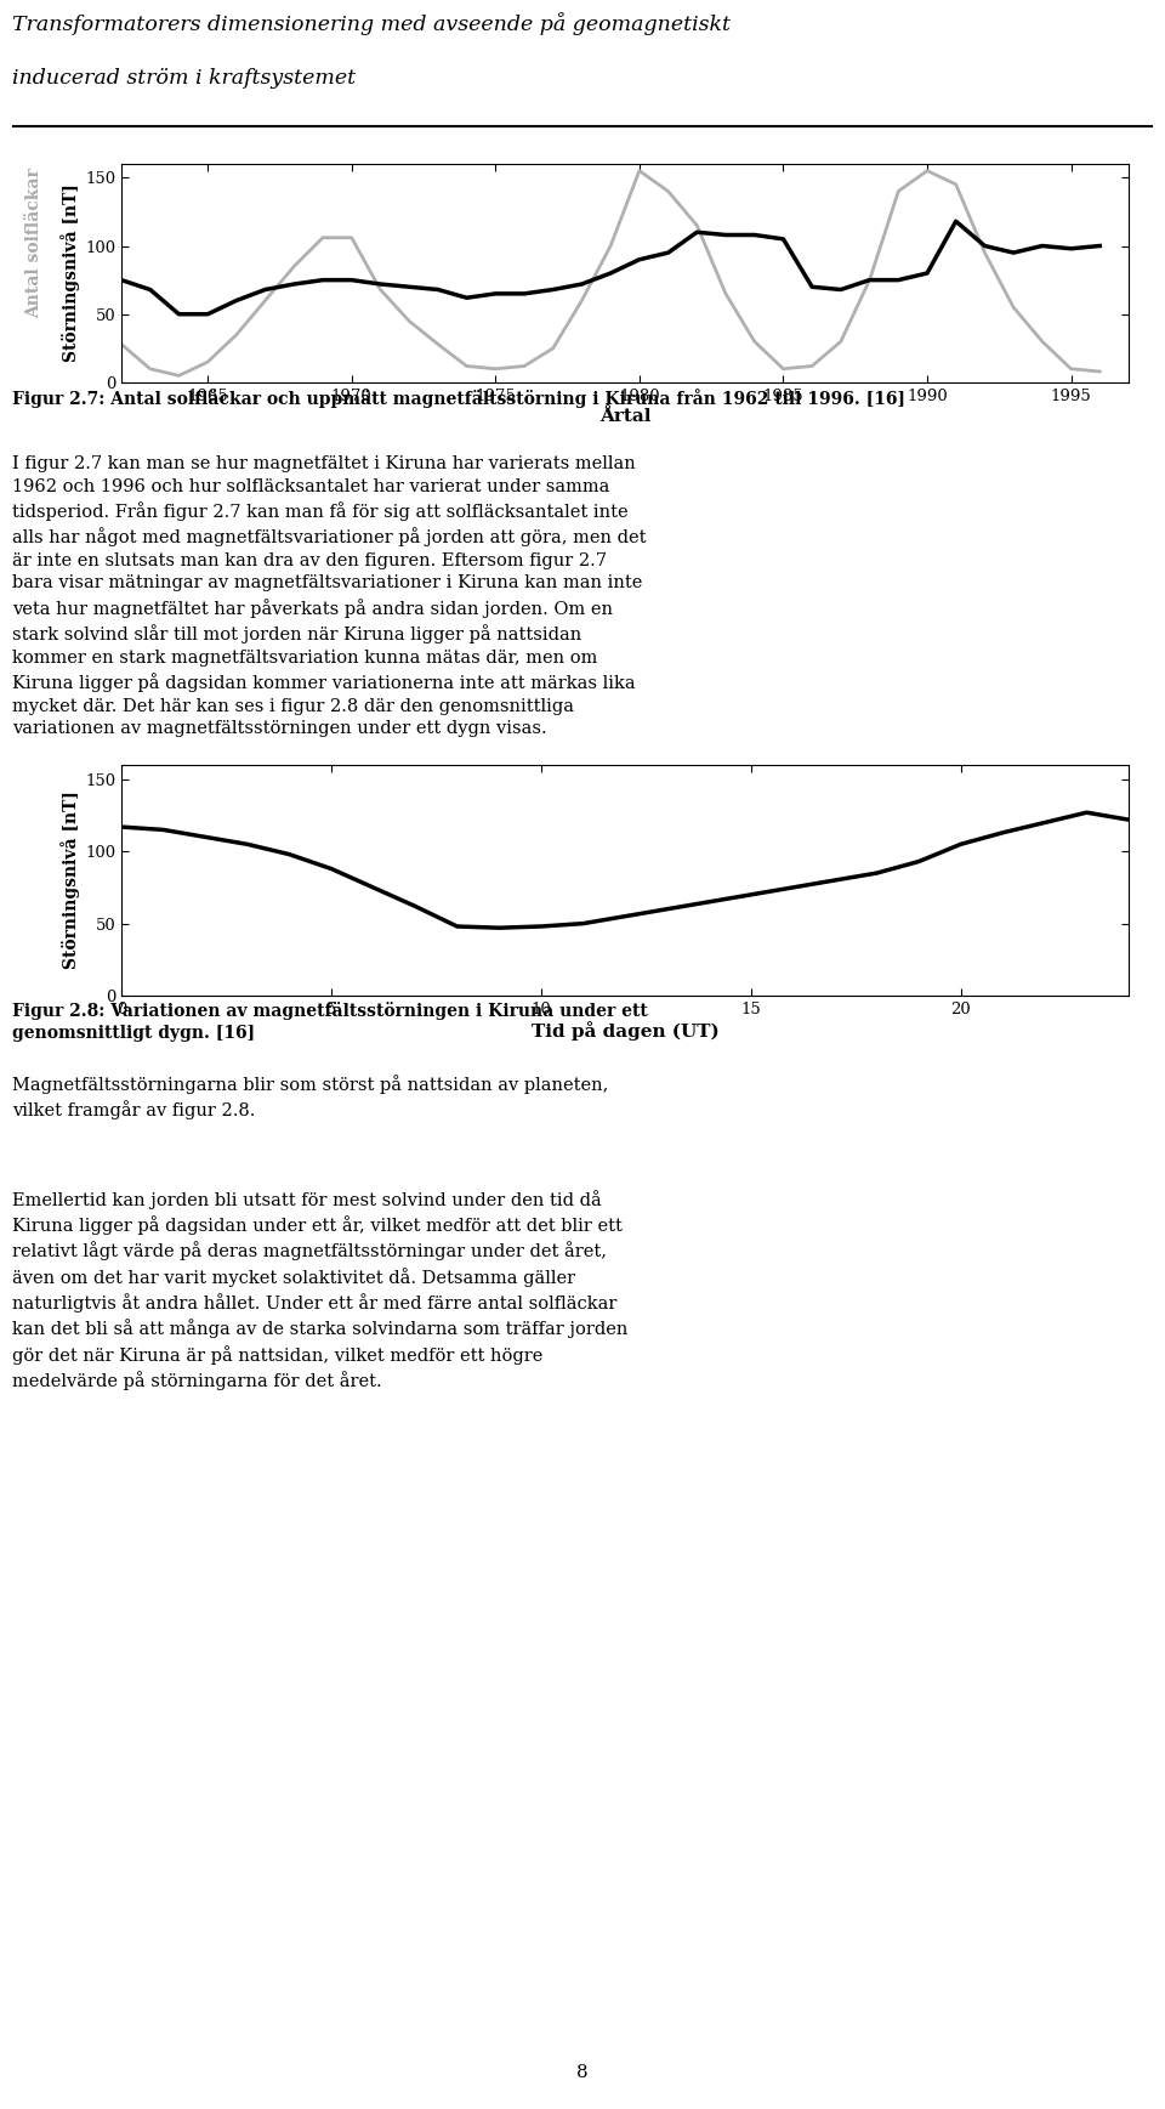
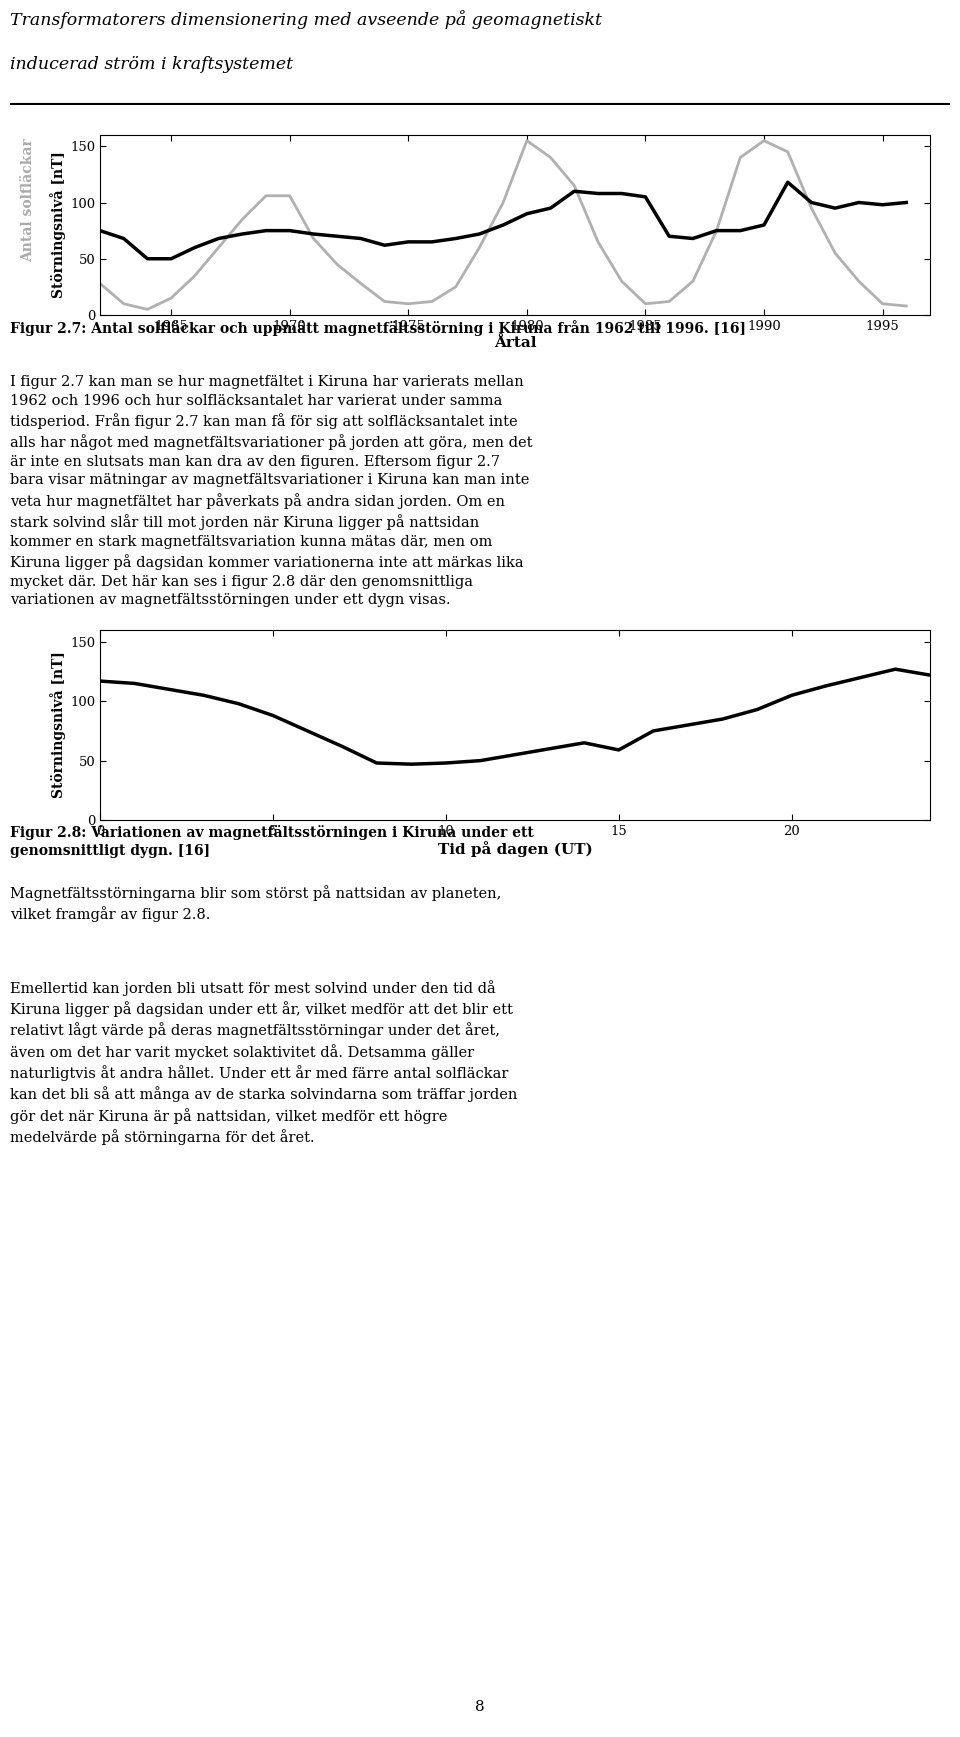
15: 70 -> 59
